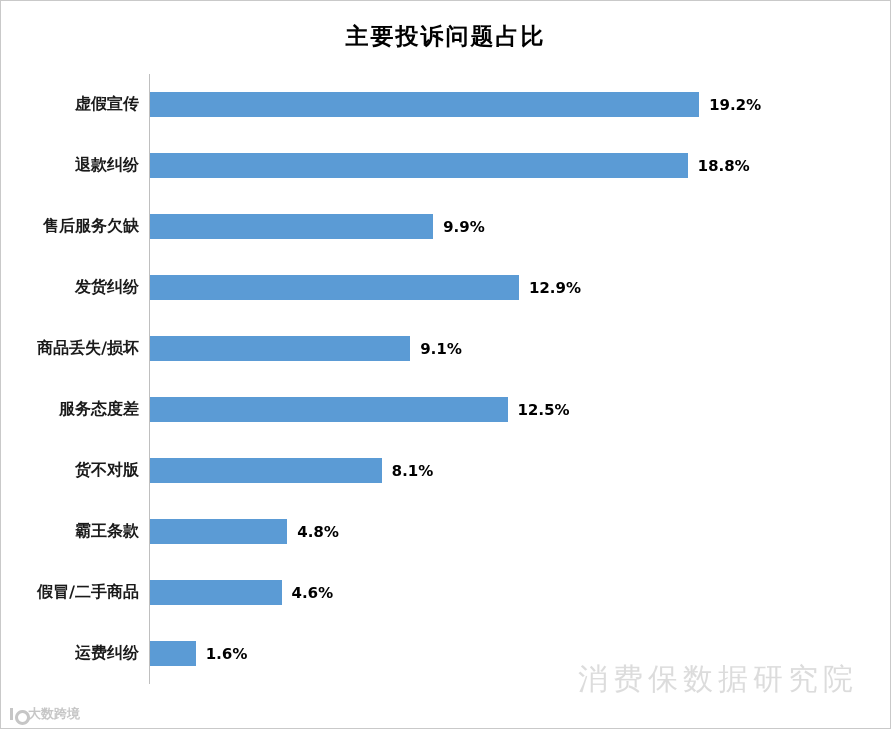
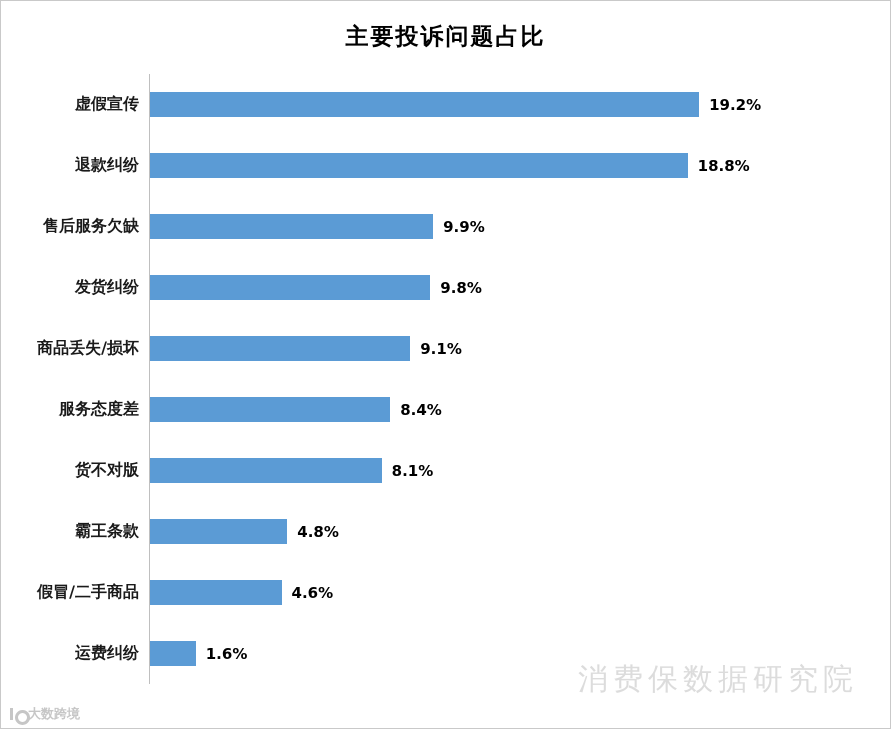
发货纠纷: 12.9% -> 9.8%
服务态度差: 12.5% -> 8.4%
